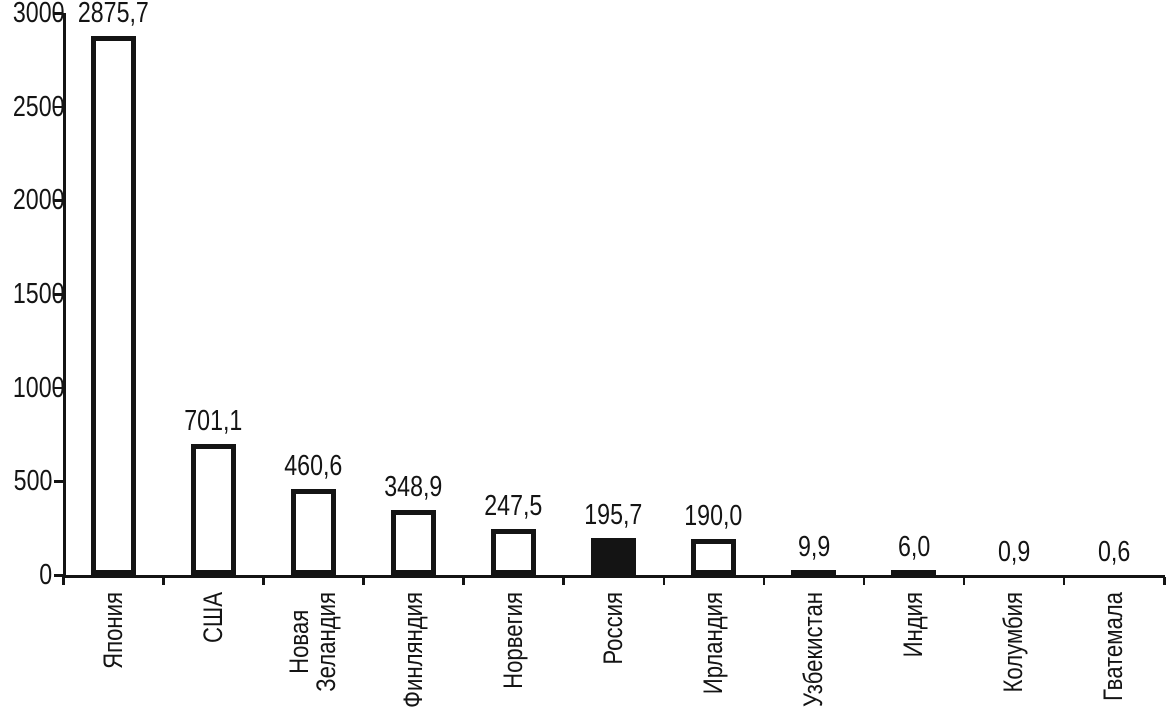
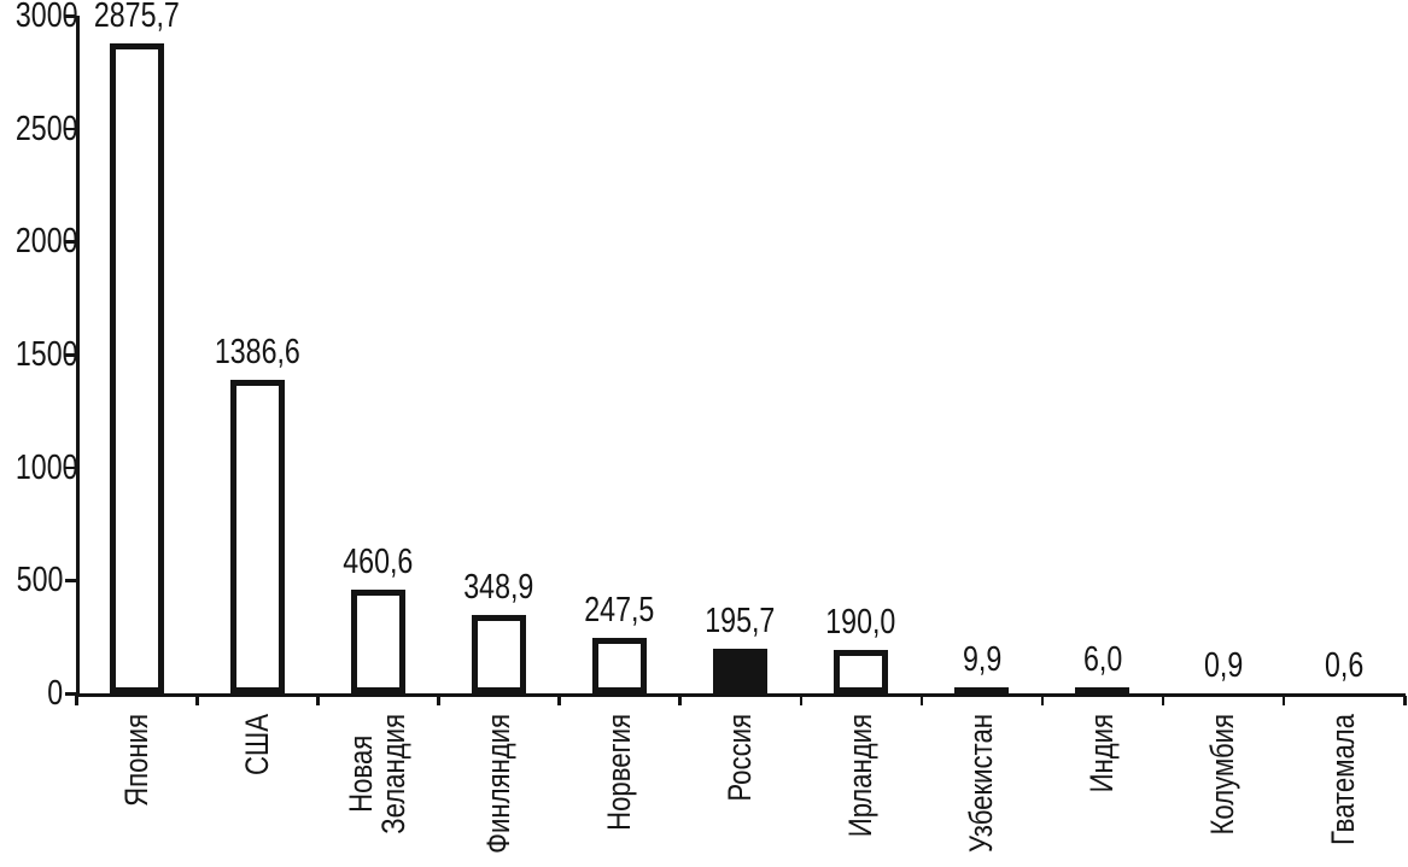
США: 701,1 -> 1386,6
